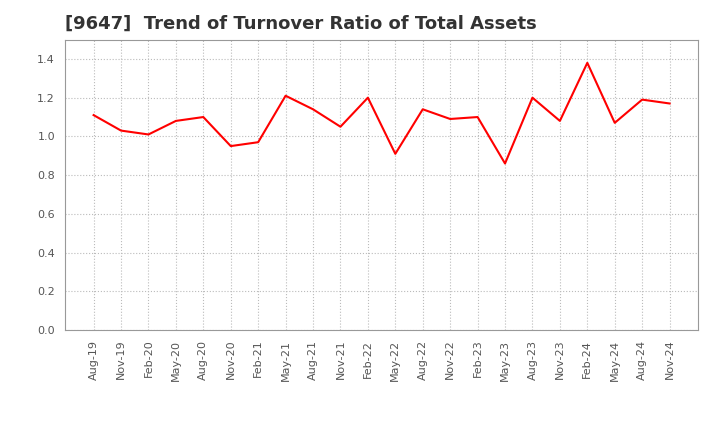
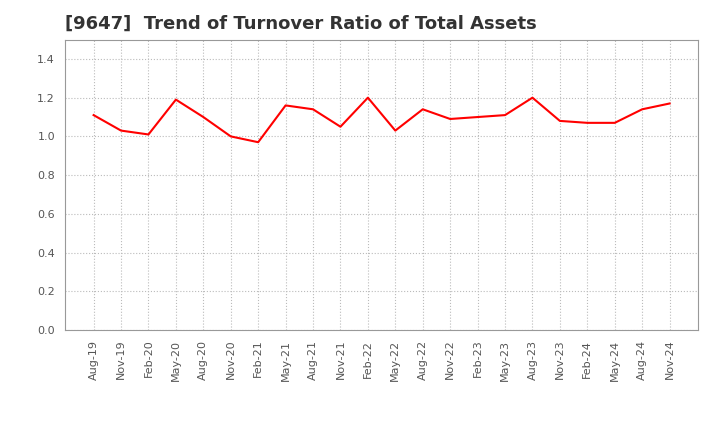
May-20: 1.08 -> 1.19
Nov-20: 0.95 -> 1.00
May-21: 1.21 -> 1.16
May-22: 0.91 -> 1.03
May-23: 0.86 -> 1.11
Feb-24: 1.38 -> 1.07
Aug-24: 1.19 -> 1.14
